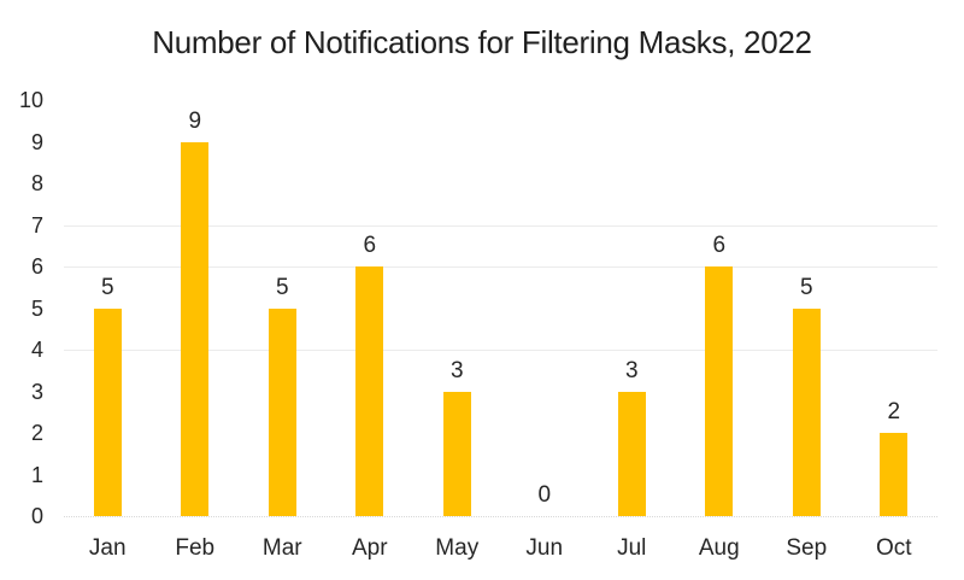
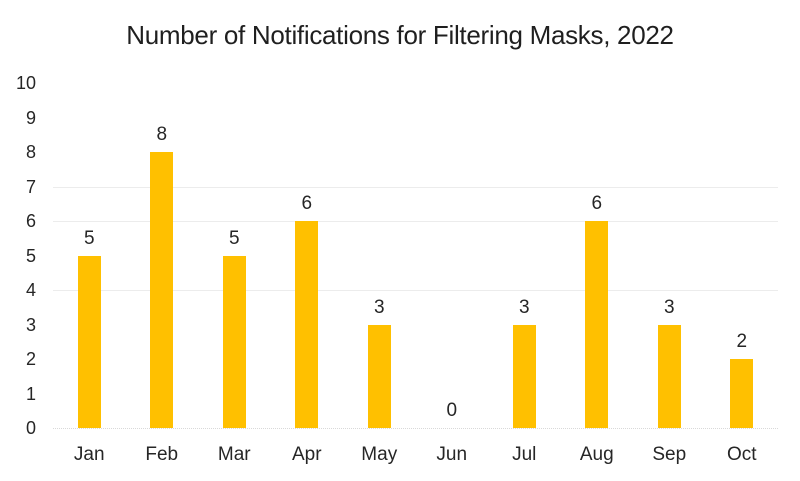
Feb: 9 -> 8
Sep: 5 -> 3
